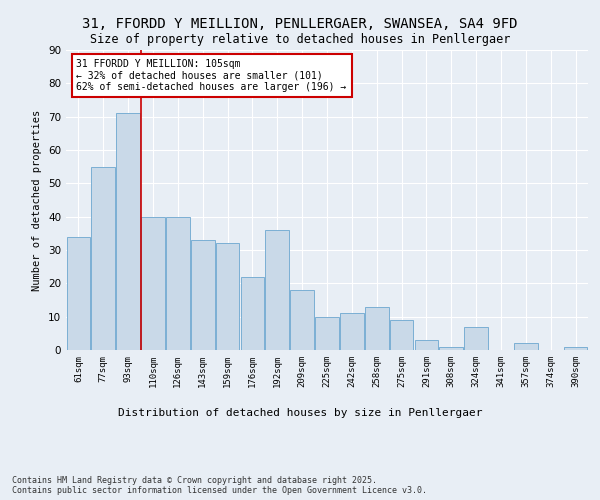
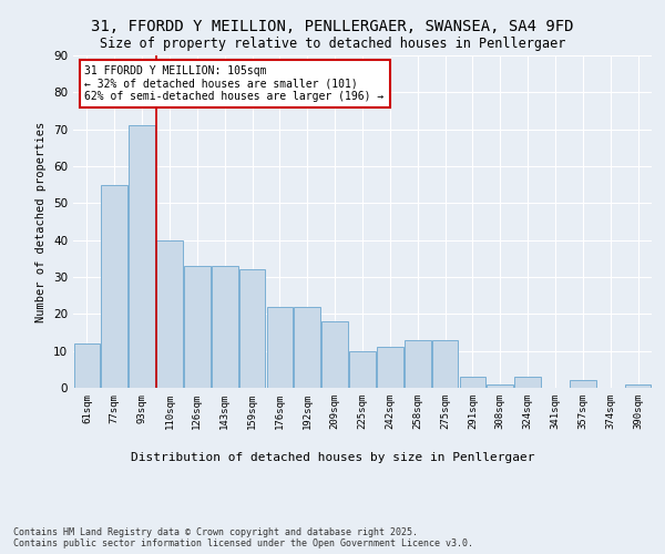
61sqm: 34 -> 12
126sqm: 40 -> 33
192sqm: 36 -> 22
275sqm: 9 -> 13
324sqm: 7 -> 3
